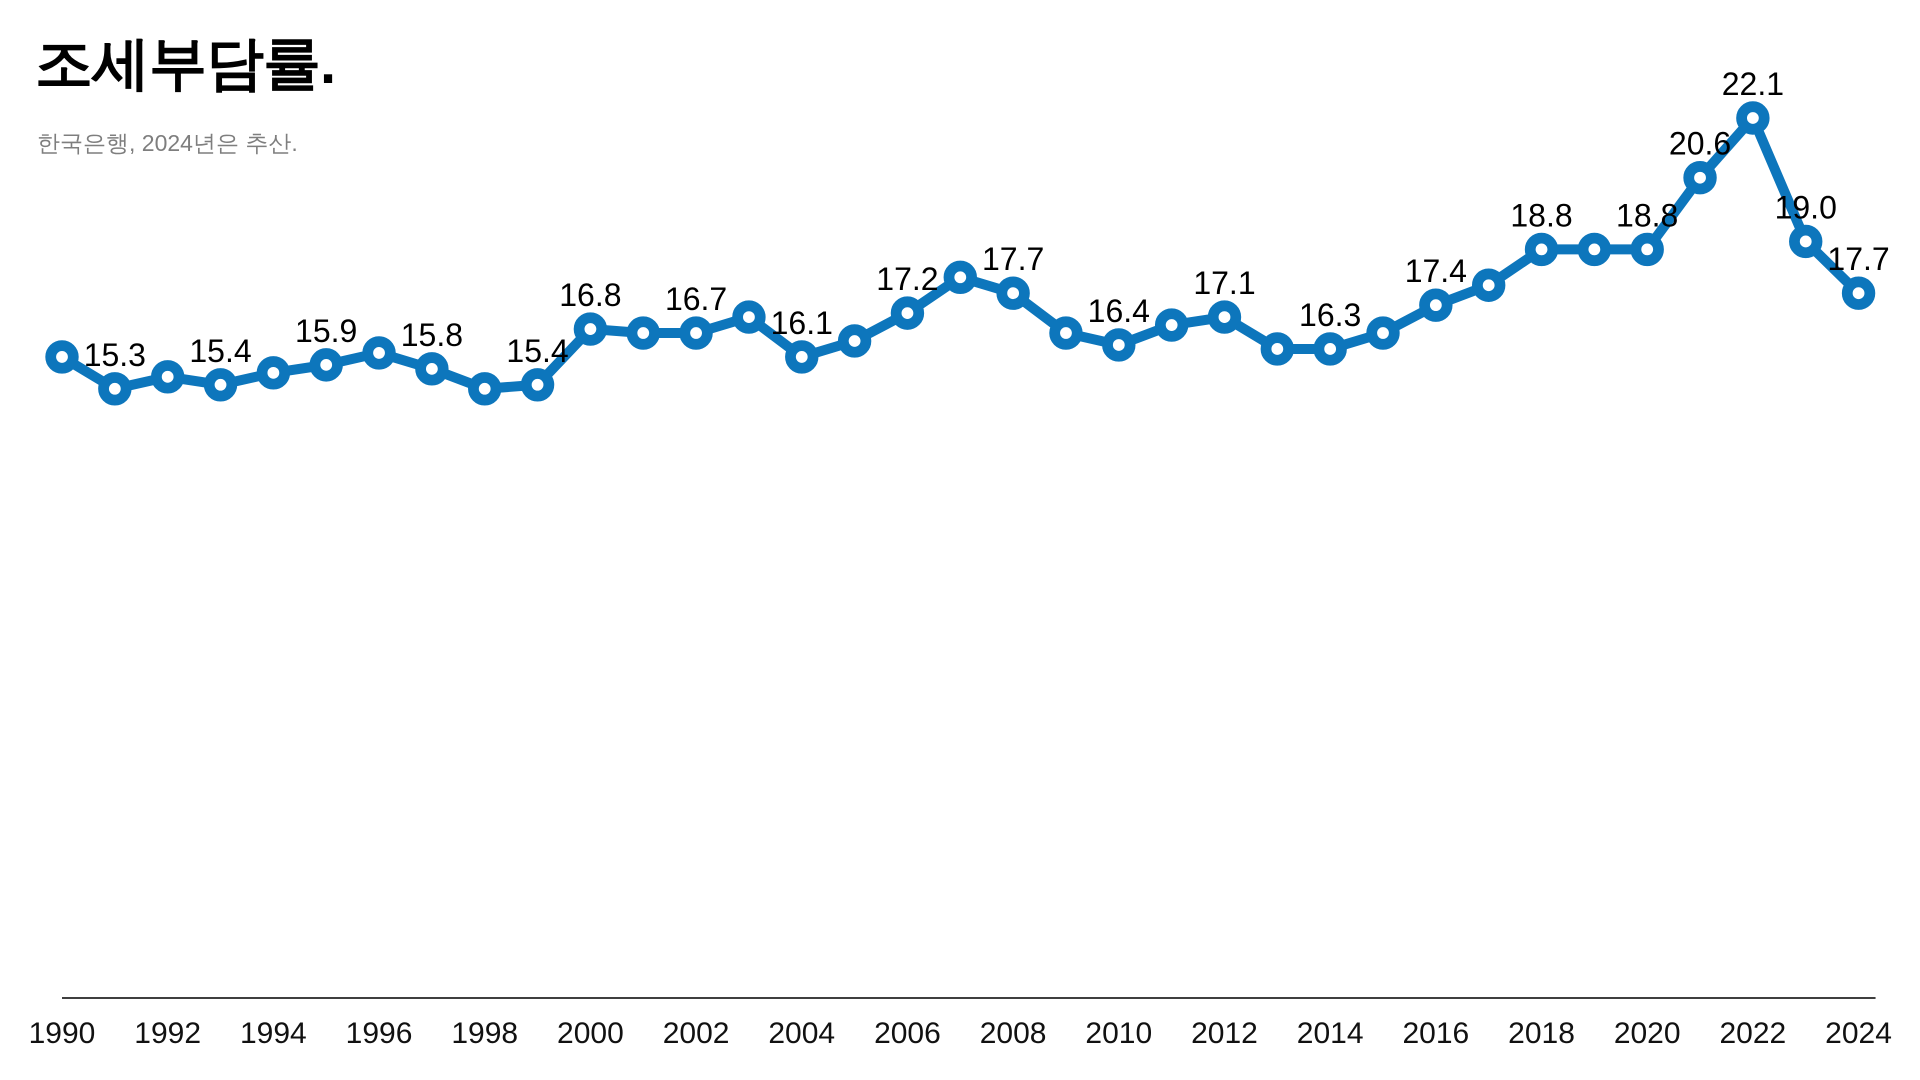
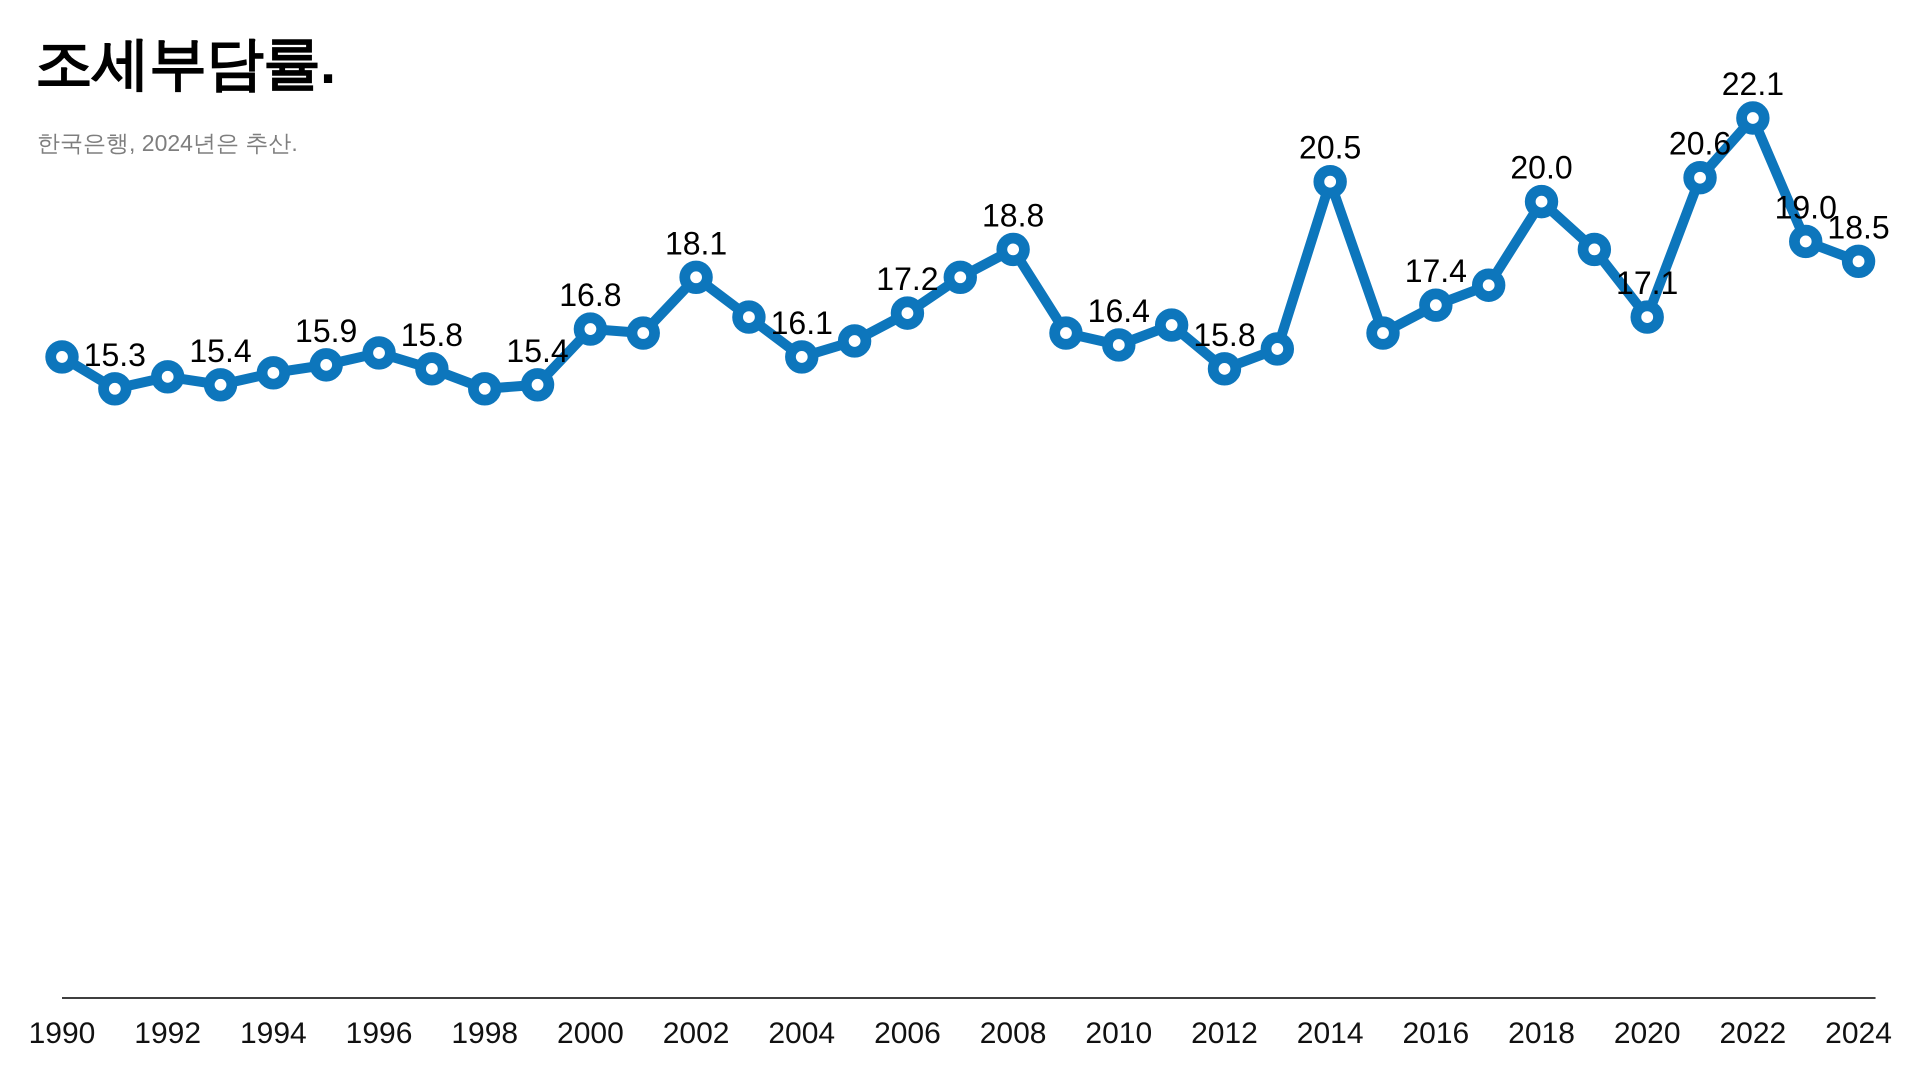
2002: 16.7 -> 18.1
2008: 17.7 -> 18.8
2012: 17.1 -> 15.8
2014: 16.3 -> 20.5
2018: 18.8 -> 20.0
2020: 18.8 -> 17.1
2024: 17.7 -> 18.5
